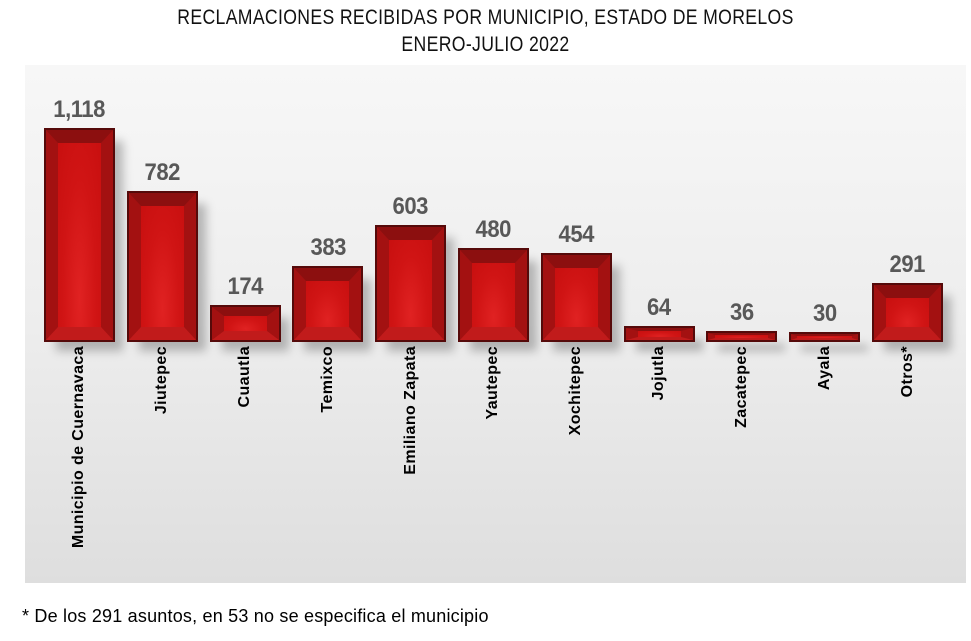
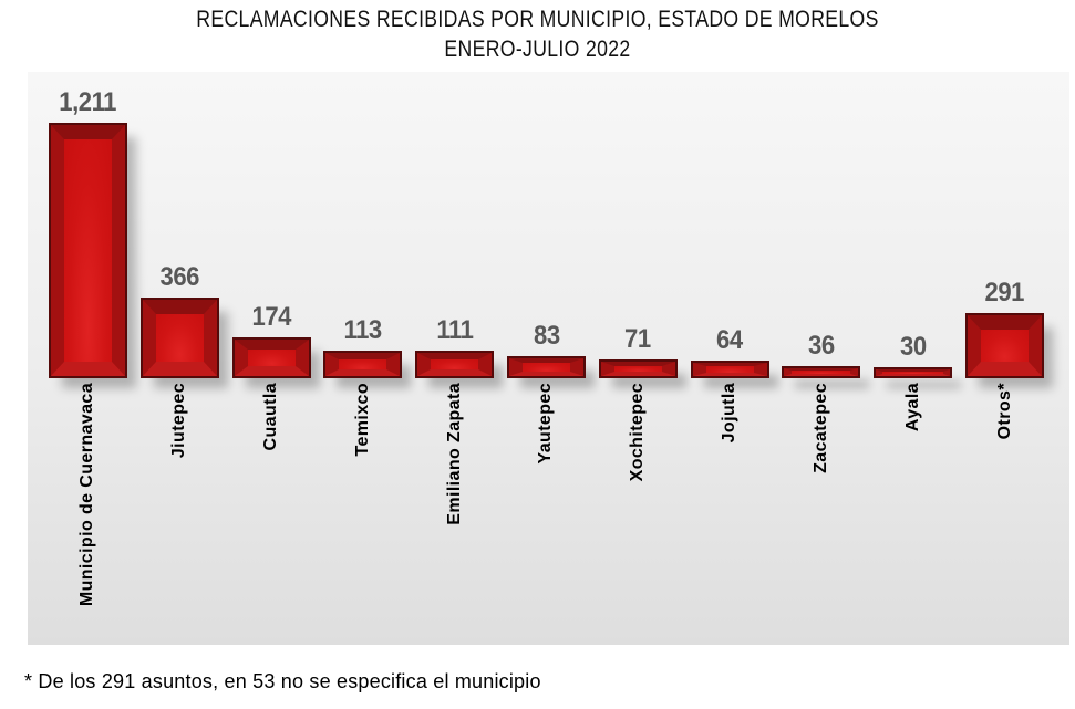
Municipio de Cuernavaca: 1,118 -> 1,211
Jiutepec: 782 -> 366
Temixco: 383 -> 113
Emiliano Zapata: 603 -> 111
Yautepec: 480 -> 83
Xochitepec: 454 -> 71
